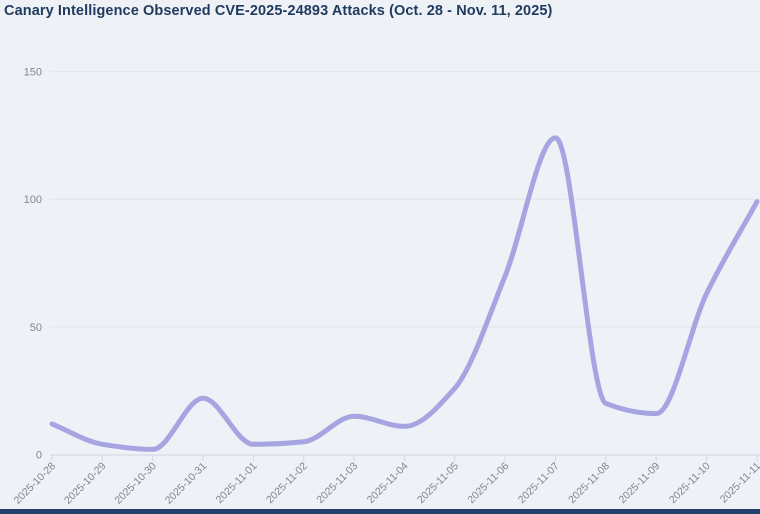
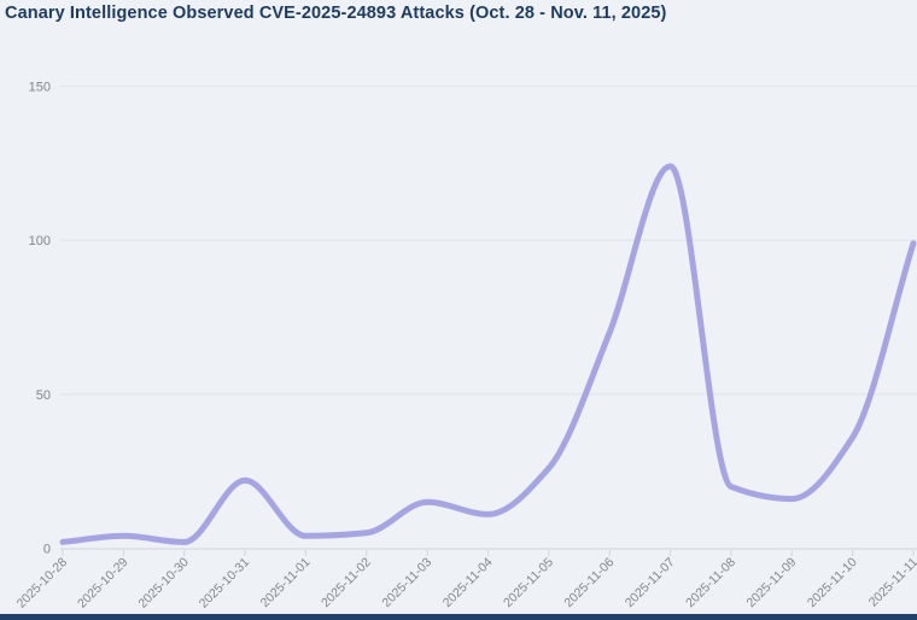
2025-10-28: 12 -> 2
2025-11-10: 63 -> 36
